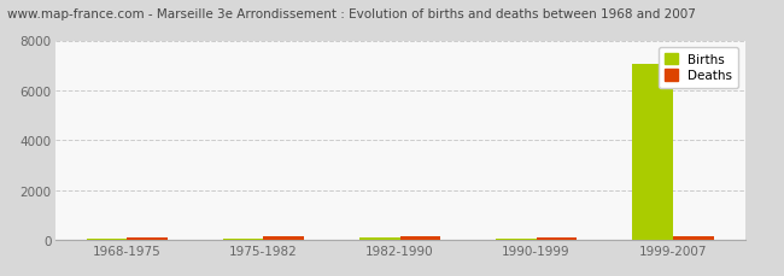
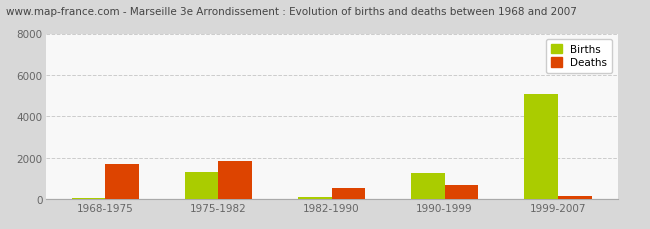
Deaths/1968-1975: 120 -> 1700
Births/1975-1982: 70 -> 1300
Deaths/1975-1982: 140 -> 1850
Deaths/1982-1990: 150 -> 550
Births/1990-1999: 50 -> 1250
Deaths/1990-1999: 120 -> 700
Births/1999-2007: 7050 -> 5100
